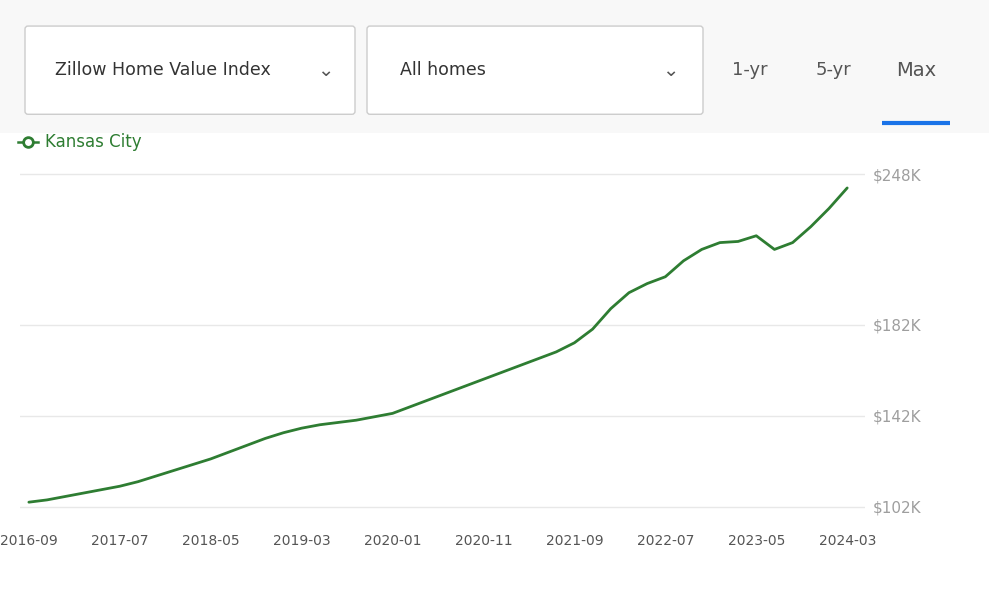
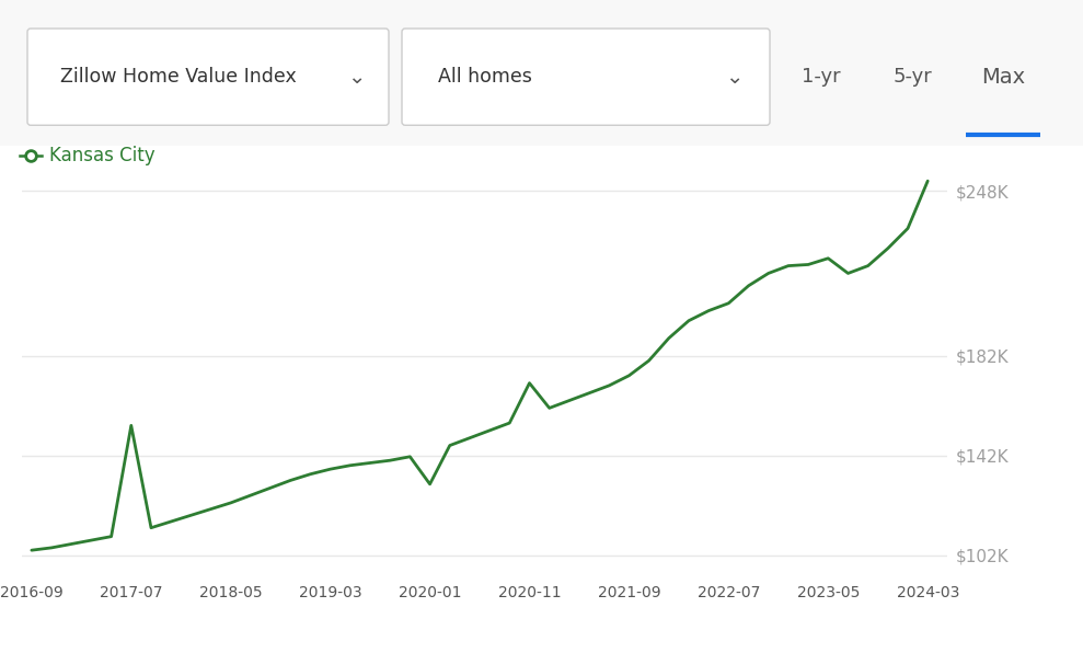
2017-07: $111.0K -> $154.0K
2020-01: $143.0K -> $130.5K
2020-11: $158.0K -> $171.0K
2024-03: $242.0K -> $252.0K
